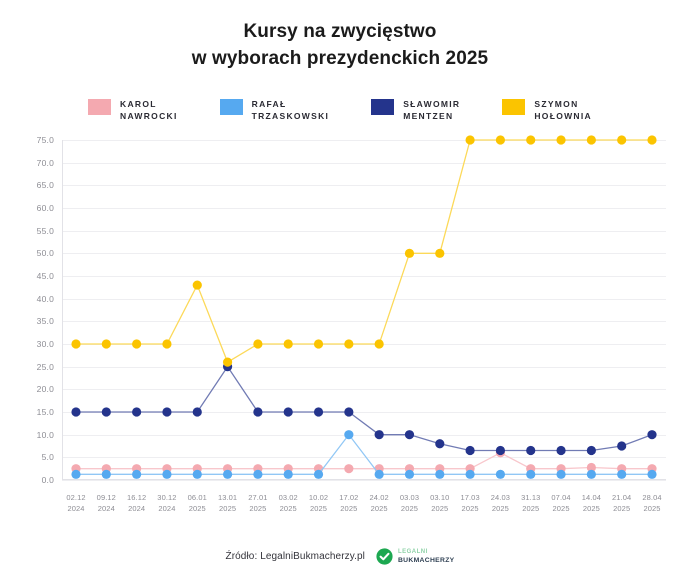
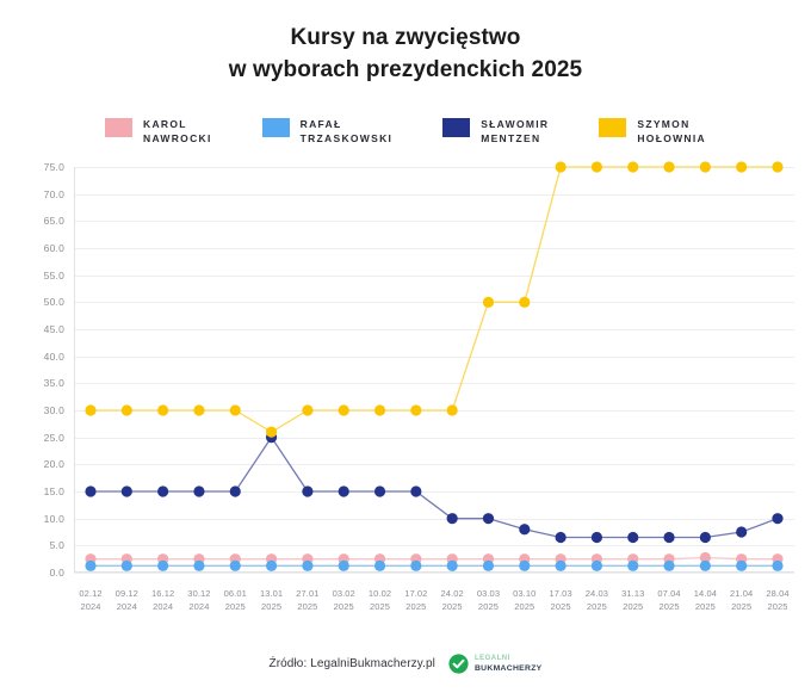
SZYMON HOŁOWNIA/06.01 2025: 43 -> 30
RAFAŁ TRZASKOWSKI/17.02 2025: 10 -> 1
KAROL NAWROCKI/24.03 2025: 6 -> 2
